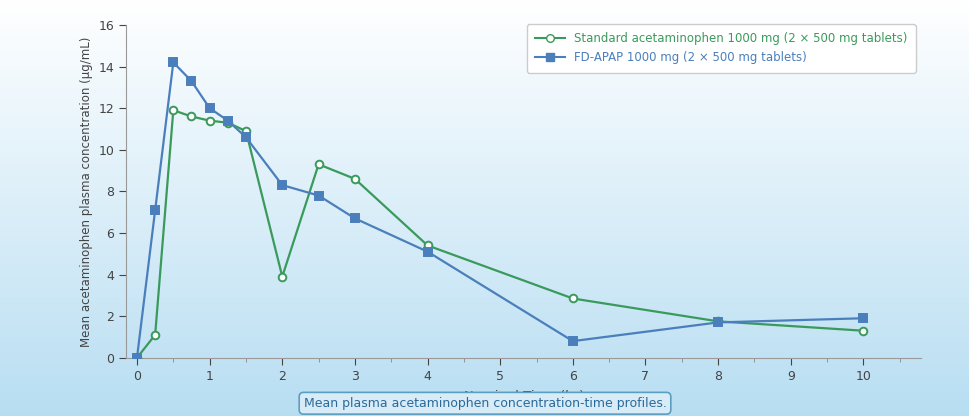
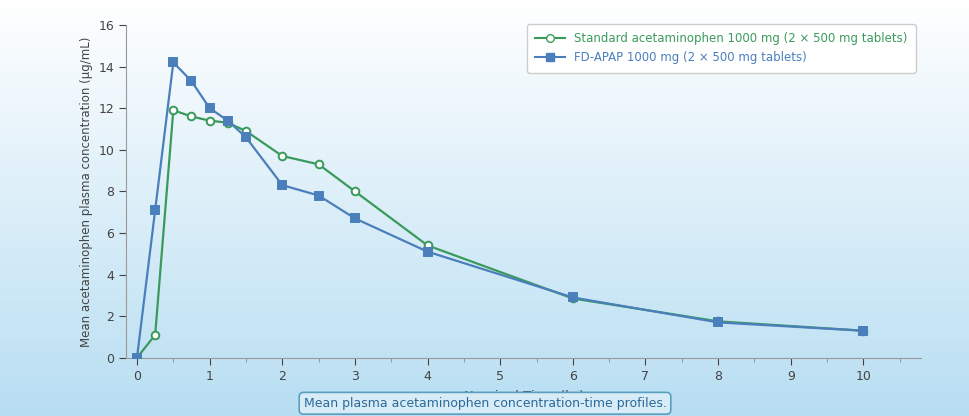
Standard acetaminophen 1000 mg (2 × 500 mg tablets)/2: 3.90 -> 9.70
Standard acetaminophen 1000 mg (2 × 500 mg tablets)/3: 8.60 -> 8.00
FD-APAP 1000 mg (2 × 500 mg tablets)/6: 0.8 -> 2.9
FD-APAP 1000 mg (2 × 500 mg tablets)/10: 1.9 -> 1.3
